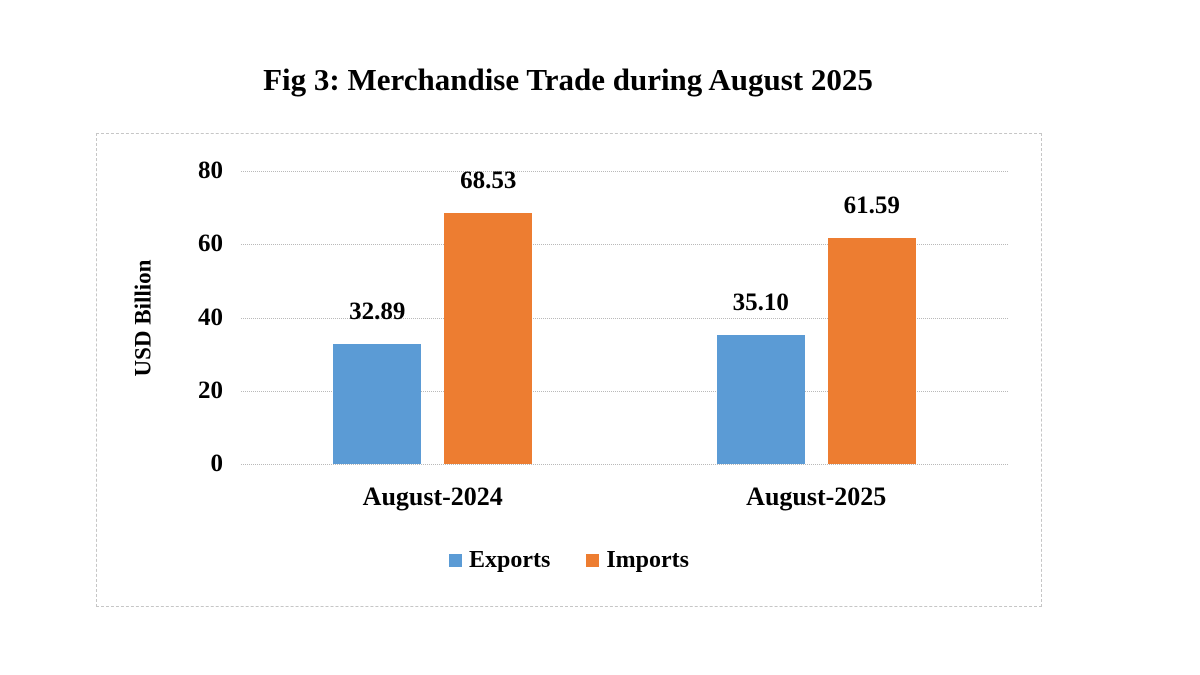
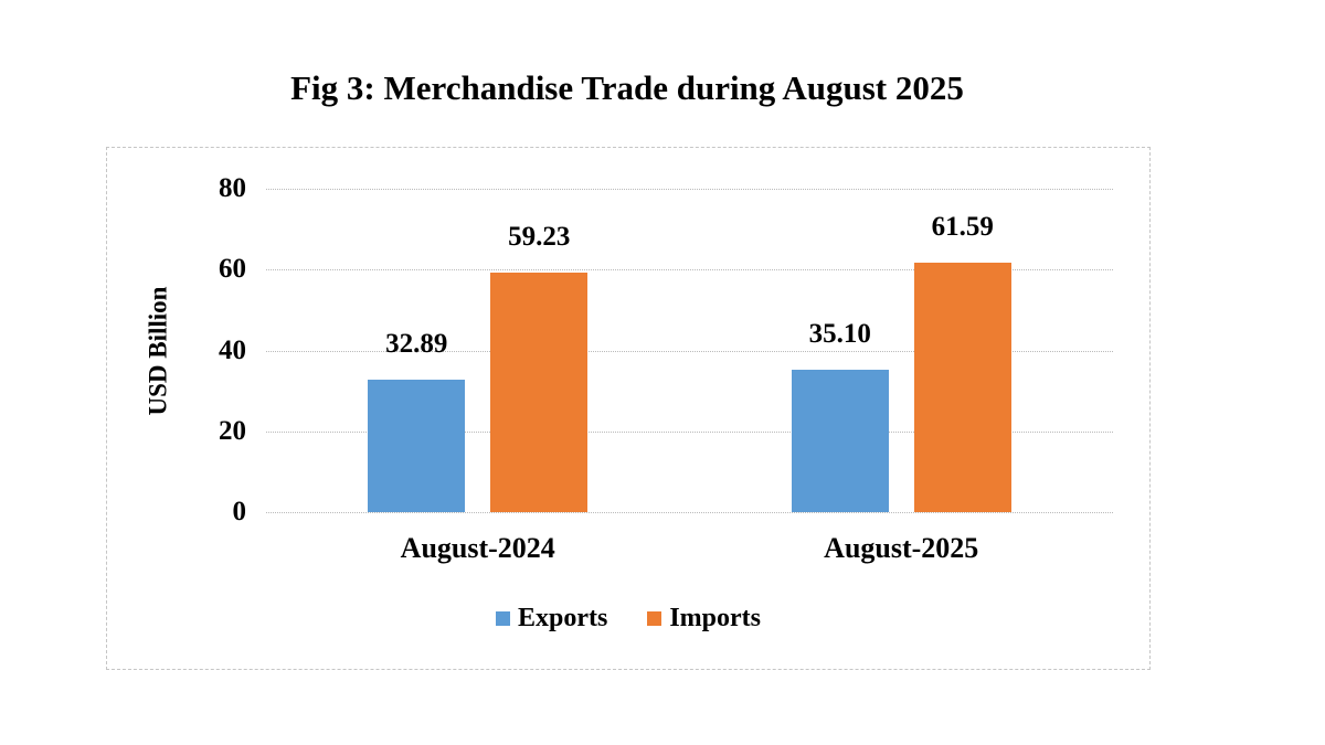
Imports/August-2024: 68.53 -> 59.23
